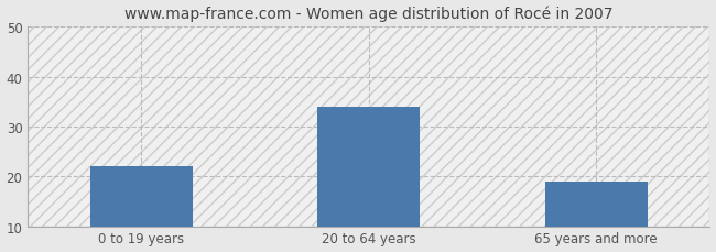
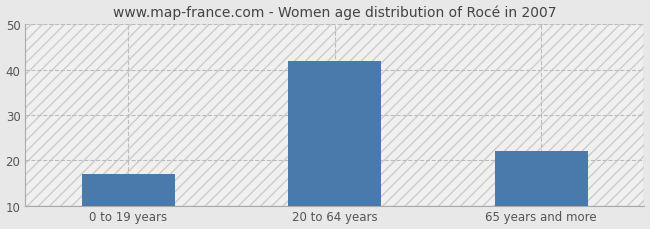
0 to 19 years: 22 -> 17
20 to 64 years: 34 -> 42
65 years and more: 19 -> 22
